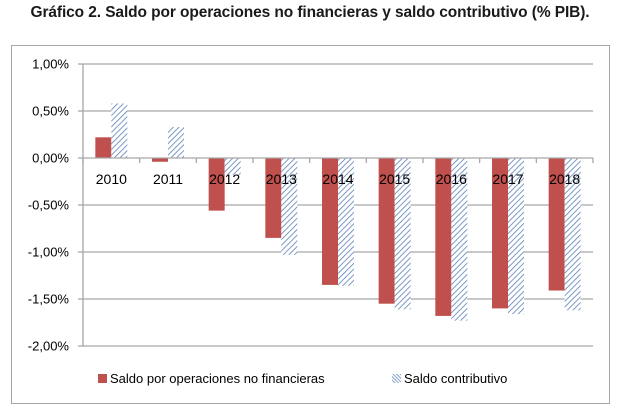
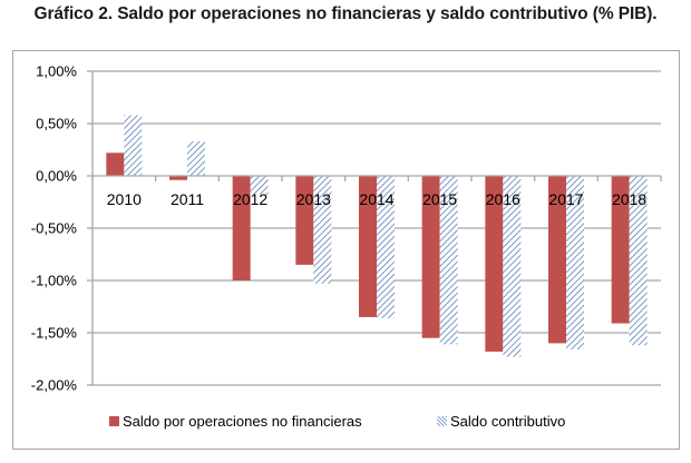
Saldo por operaciones no financieras/2012: -0,6% -> -1,0%
